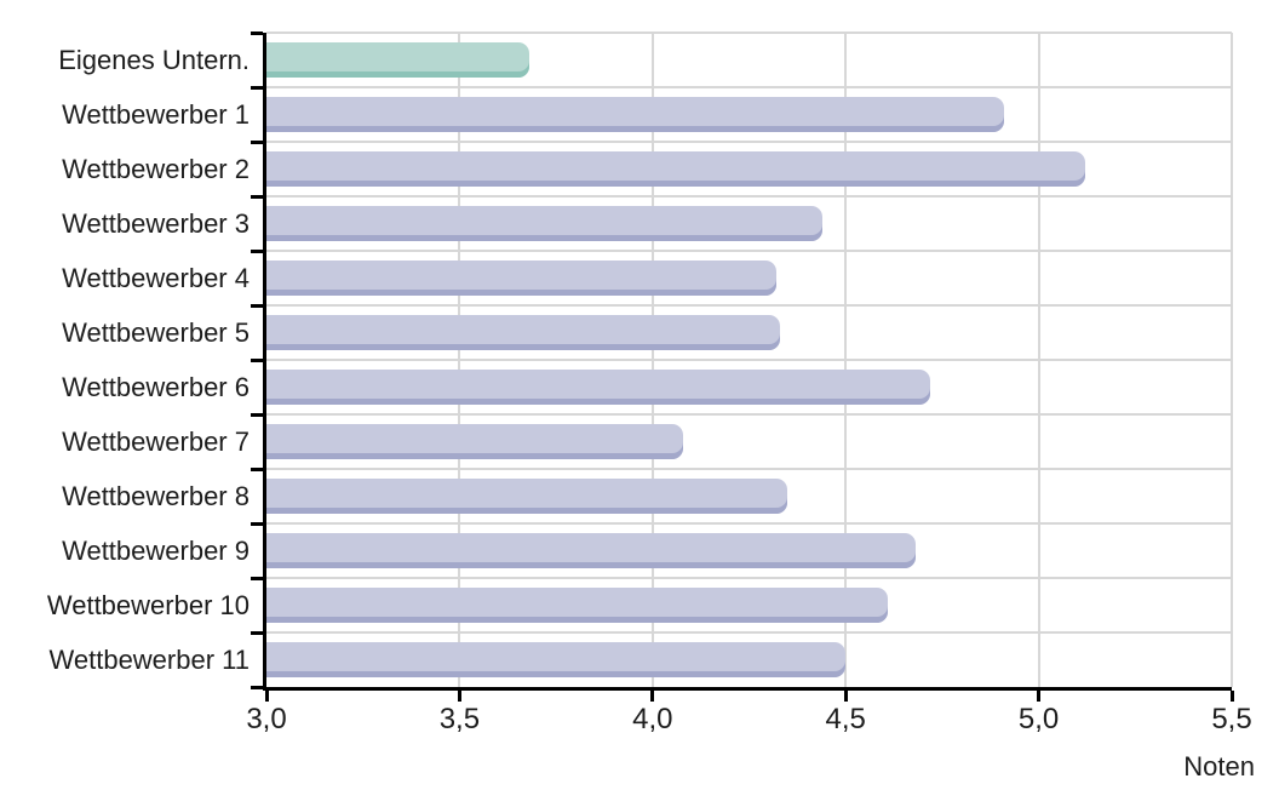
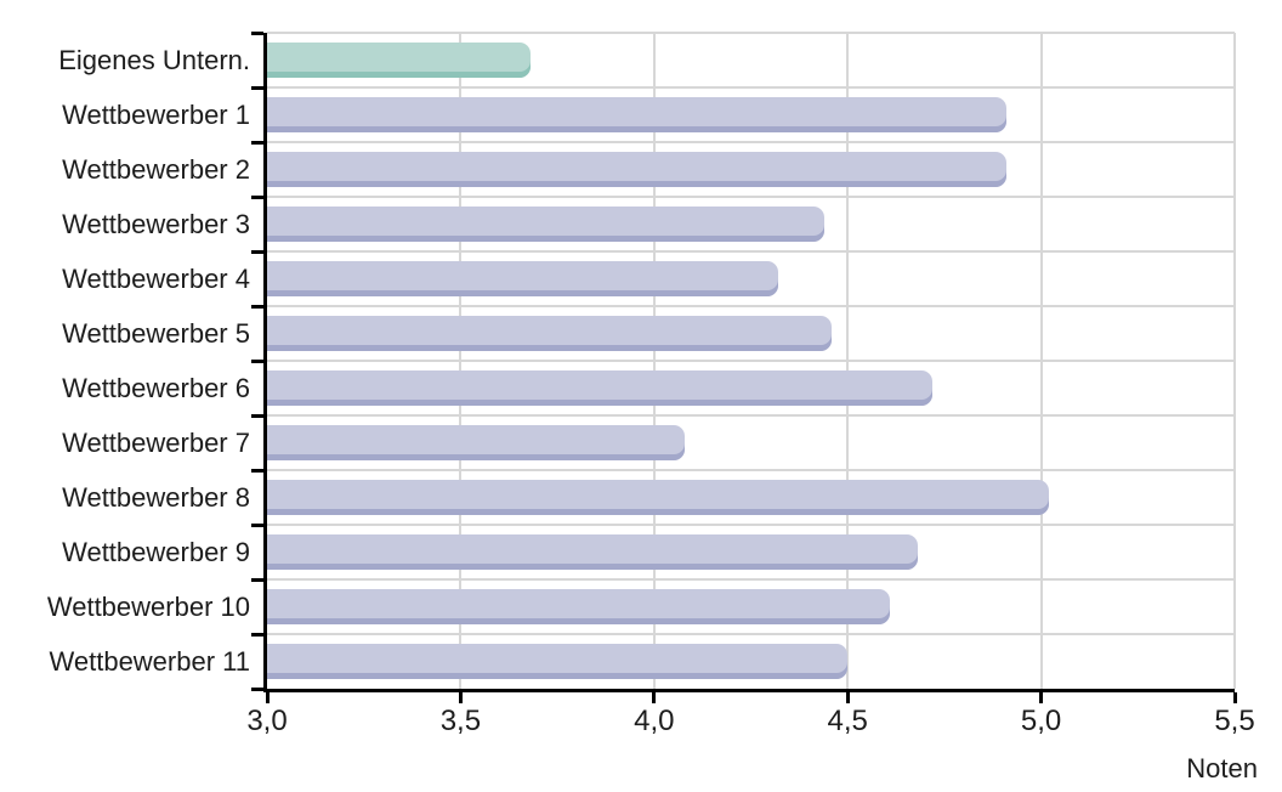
Wettbewerber 2: 5,12 -> 4,91
Wettbewerber 5: 4,33 -> 4,46
Wettbewerber 8: 4,35 -> 5,02
